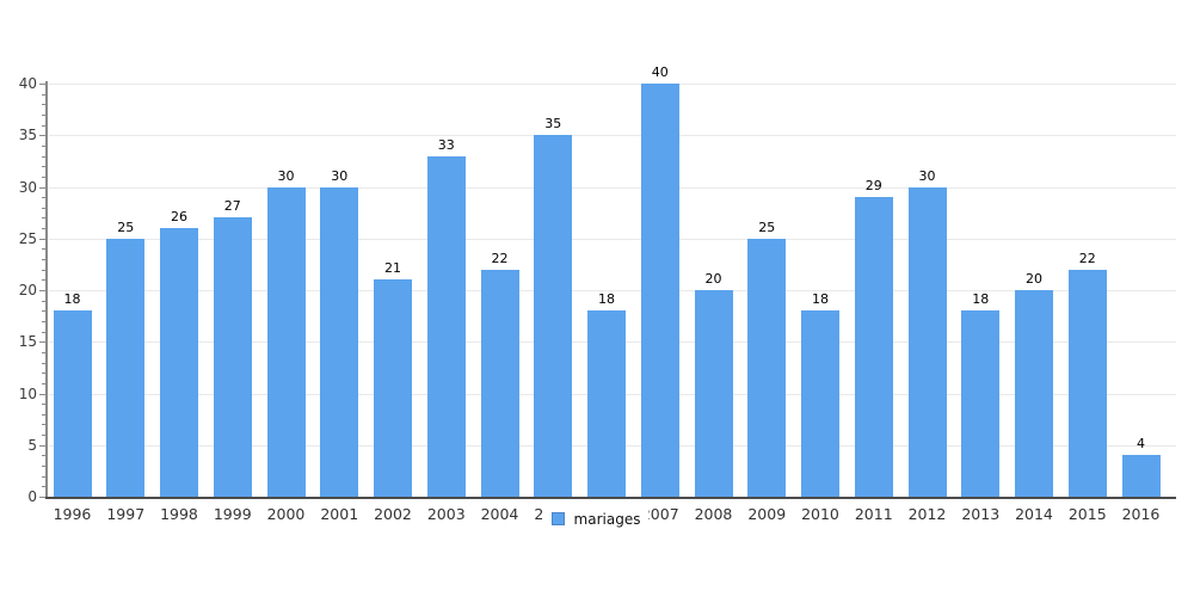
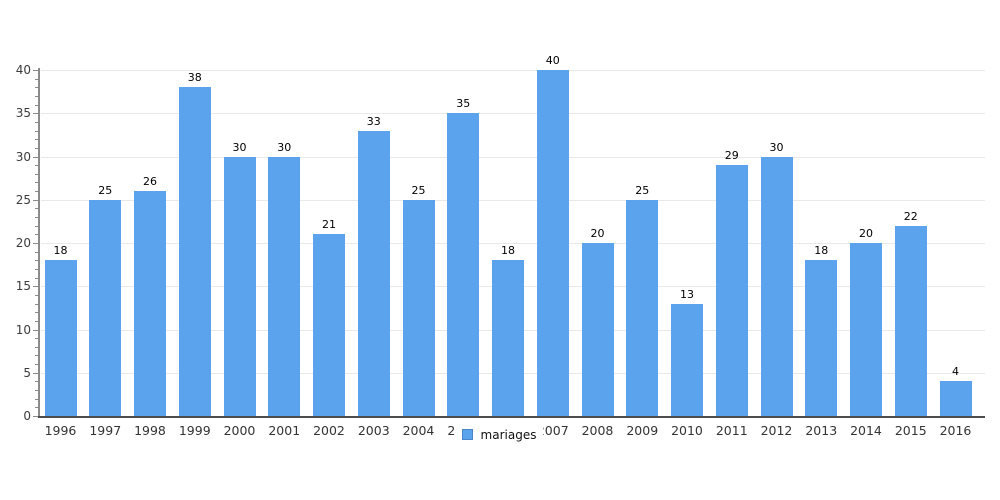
1999: 27 -> 38
2004: 22 -> 25
2010: 18 -> 13
